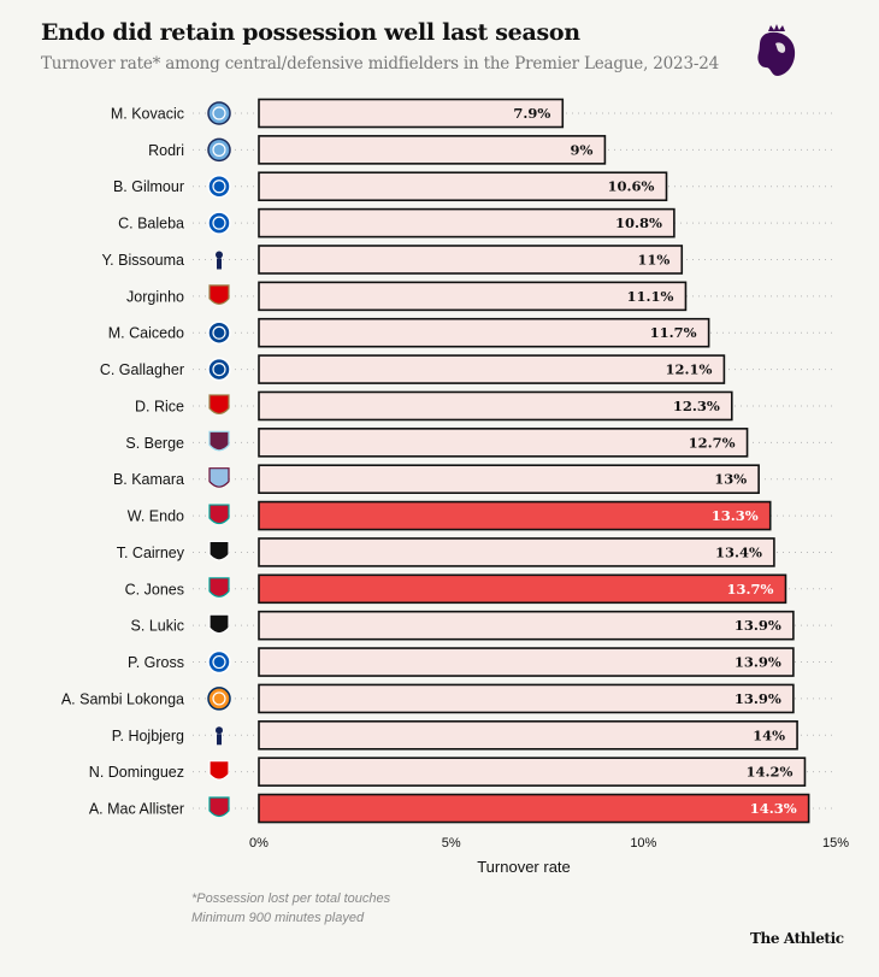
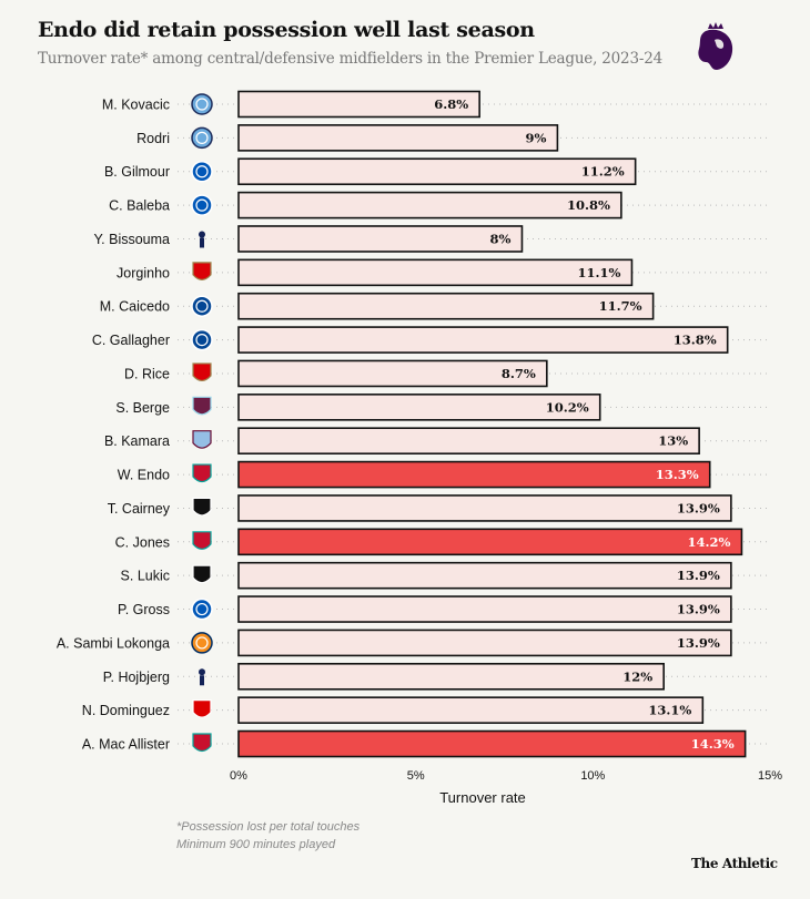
M. Kovacic: 7.9% -> 6.8%
B. Gilmour: 10.6% -> 11.2%
Y. Bissouma: 11% -> 8%
C. Gallagher: 12.1% -> 13.8%
D. Rice: 12.3% -> 8.7%
S. Berge: 12.7% -> 10.2%
T. Cairney: 13.4% -> 13.9%
C. Jones: 13.7% -> 14.2%
P. Hojbjerg: 14% -> 12%
N. Dominguez: 14.2% -> 13.1%
